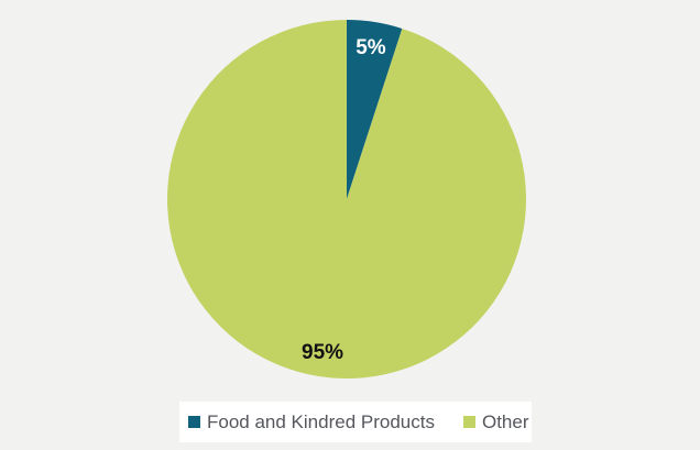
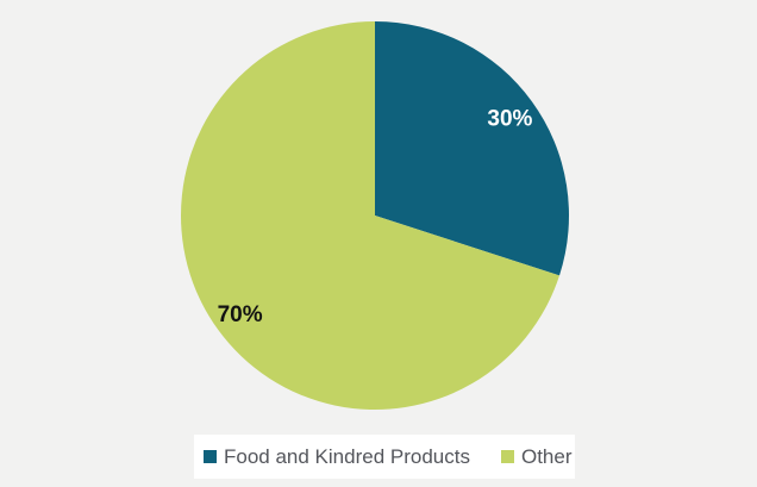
Food and Kindred Products: 5% -> 30%
Other: 95% -> 70%
